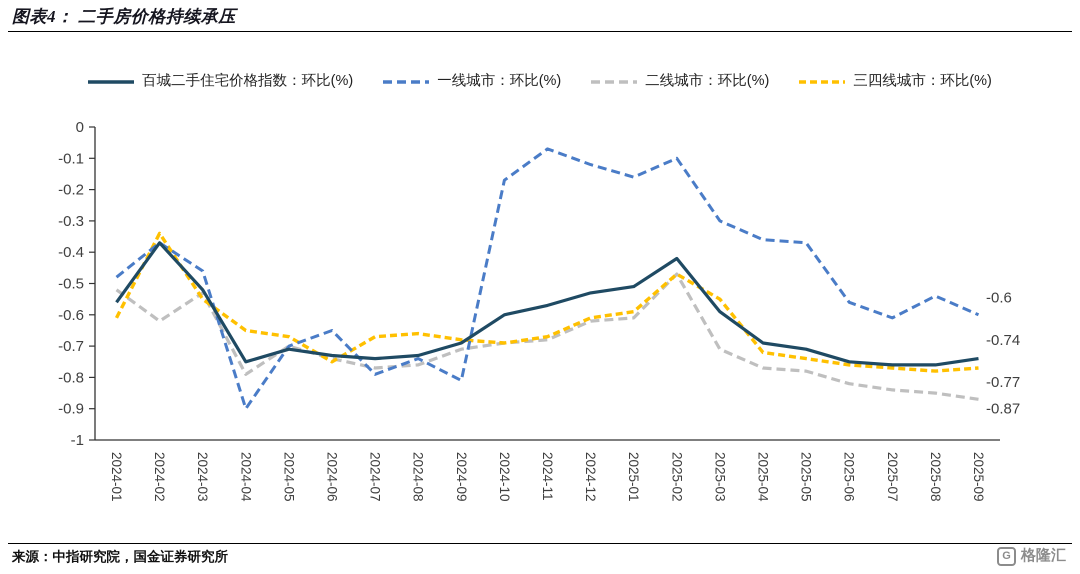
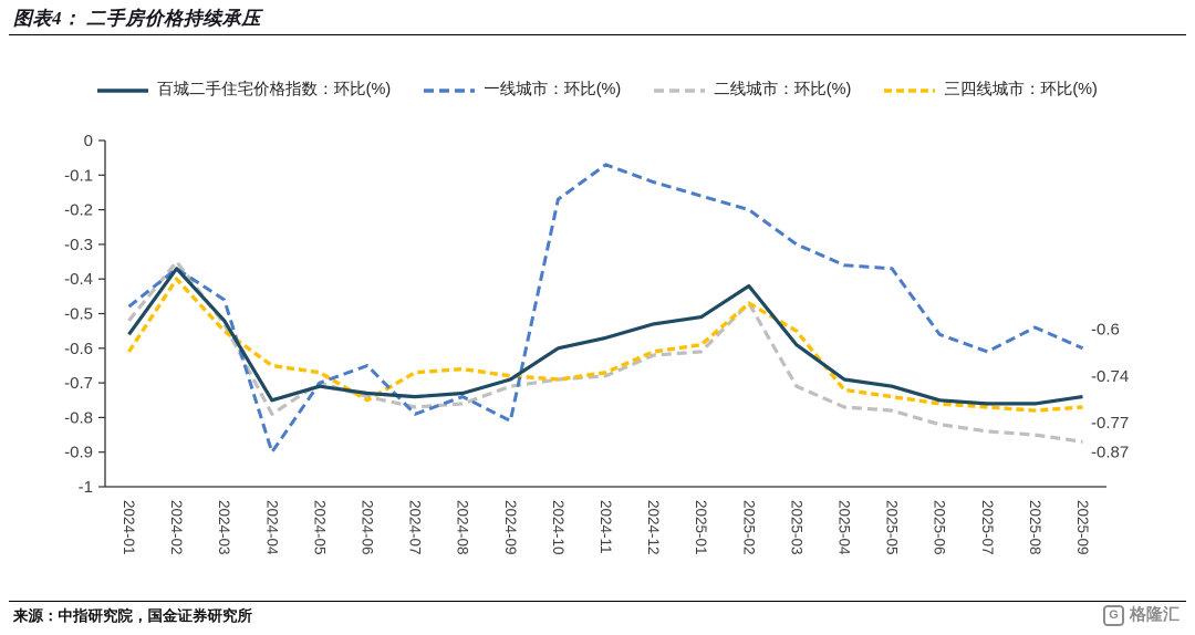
二线城市：环比(%)/2024-02: -0.62 -> -0.35
三四线城市：环比(%)/2024-02: -0.34 -> -0.40
一线城市：环比(%)/2025-02: -0.10 -> -0.20
